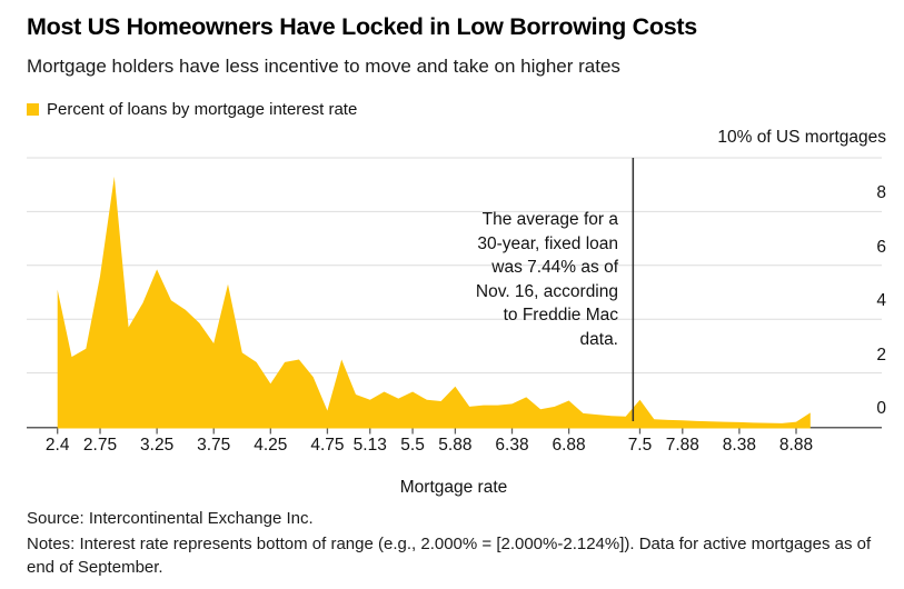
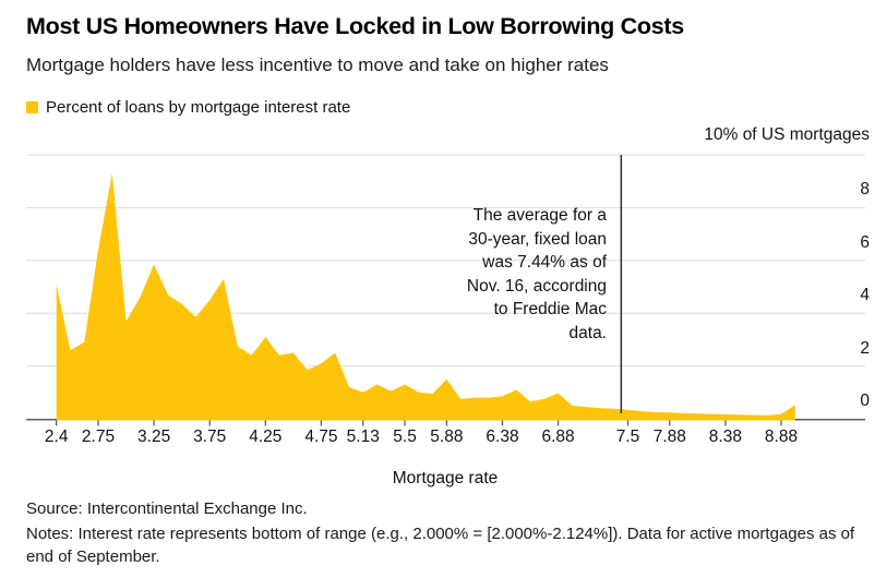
2.75: 5.6 -> 6.4
3.75: 3.1 -> 4.5
4.25: 1.6 -> 3.1
4.75: 0.6 -> 2.1
7.5: 1.0 -> 0.3
